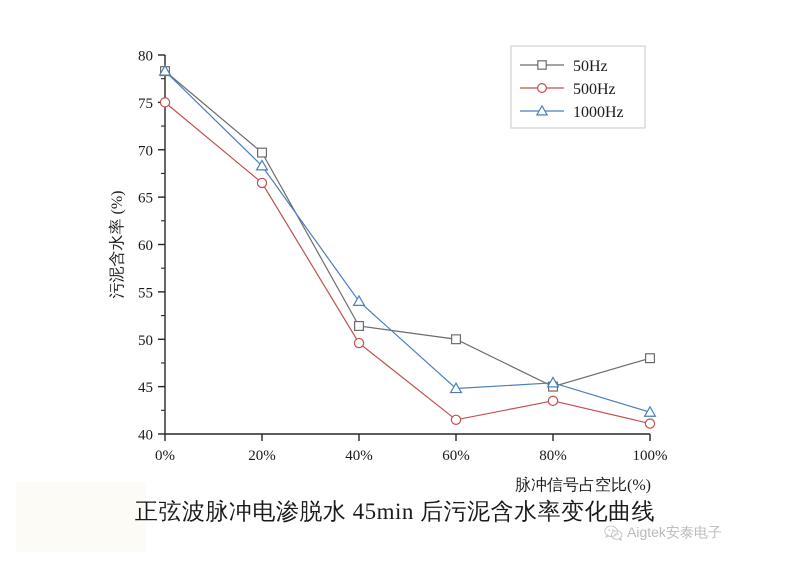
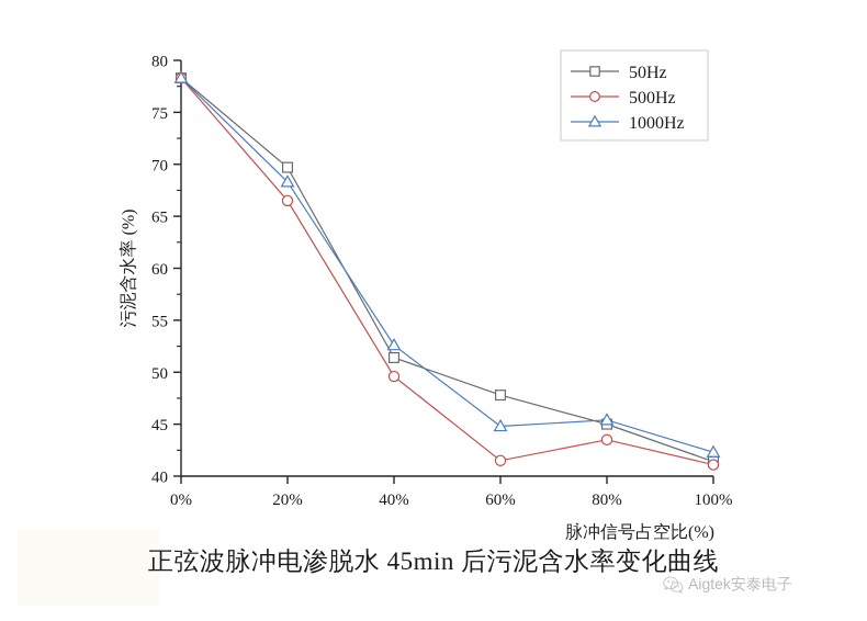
500Hz/0%: 75 -> 78
1000Hz/40%: 54 -> 53
50Hz/60%: 50 -> 48
50Hz/100%: 48 -> 41
